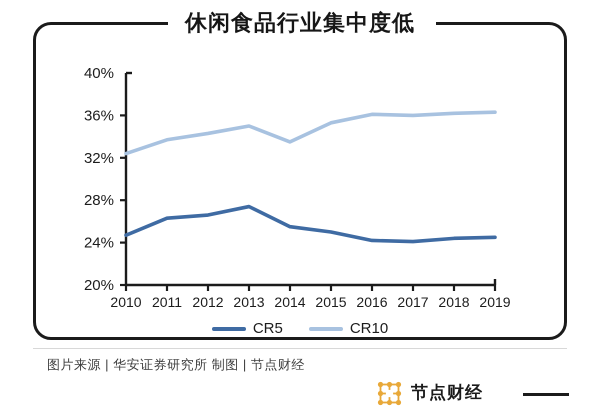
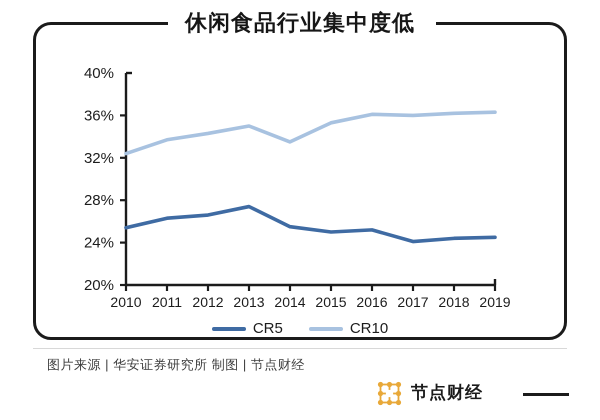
CR5/2010: 24.7% -> 25.4%
CR5/2016: 24.2% -> 25.2%
